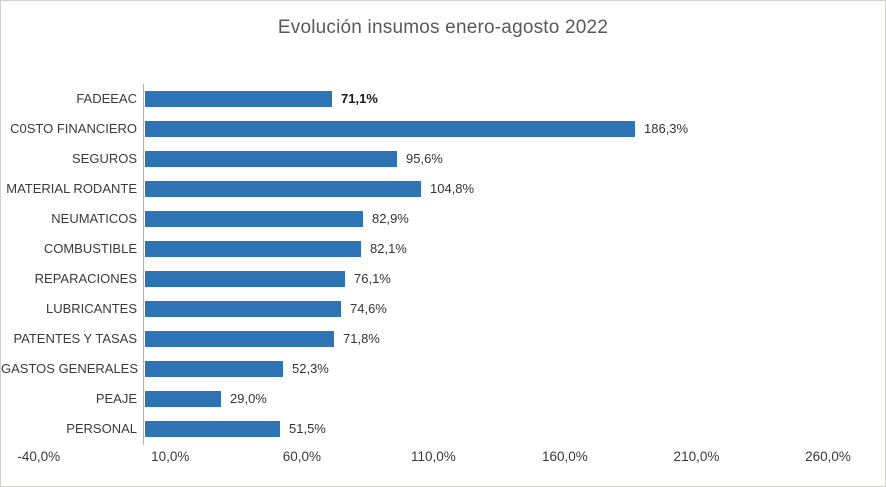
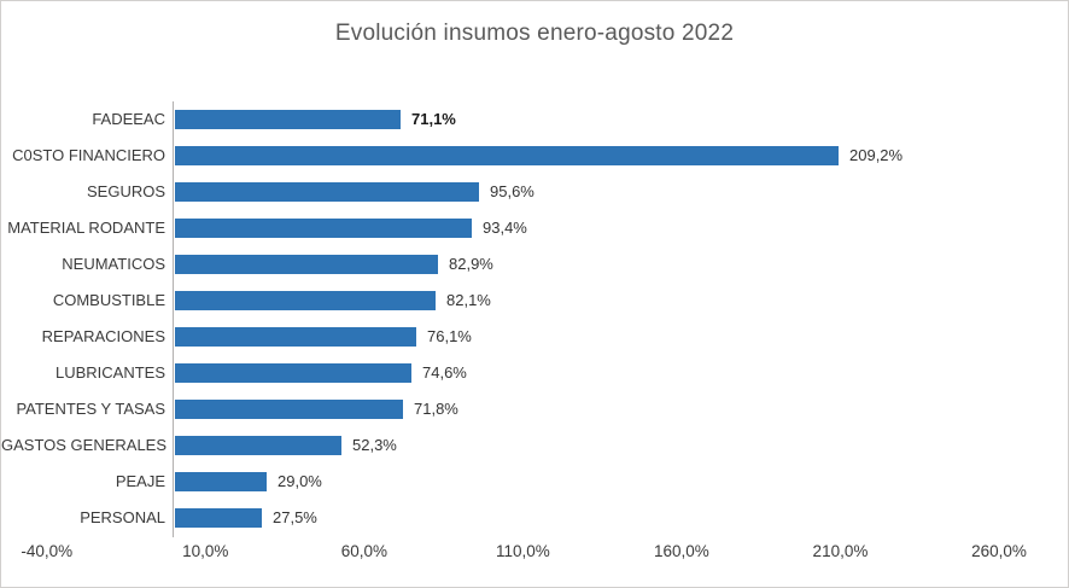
C0STO FINANCIERO: 186,3% -> 209,2%
MATERIAL RODANTE: 104,8% -> 93,4%
PERSONAL: 51,5% -> 27,5%
